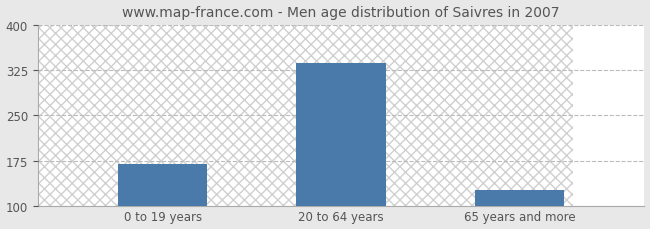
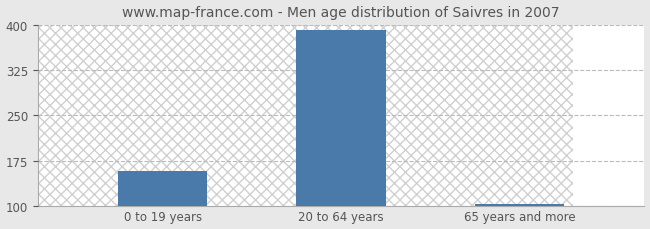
0 to 19 years: 170 -> 158
20 to 64 years: 338 -> 392
65 years and more: 126 -> 103
